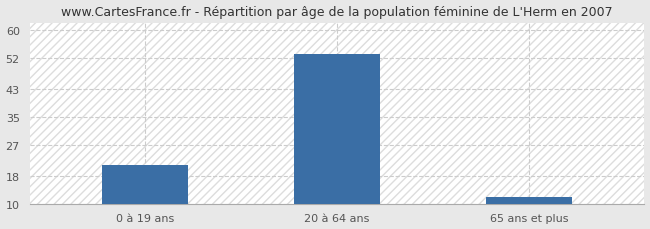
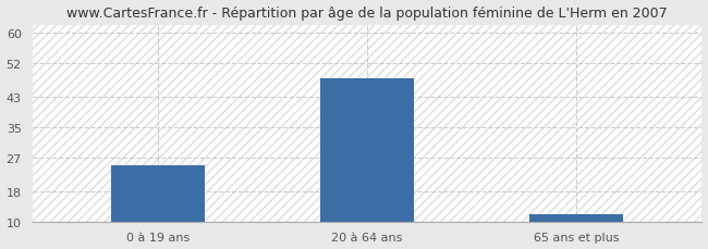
0 à 19 ans: 21 -> 25
20 à 64 ans: 53 -> 48
